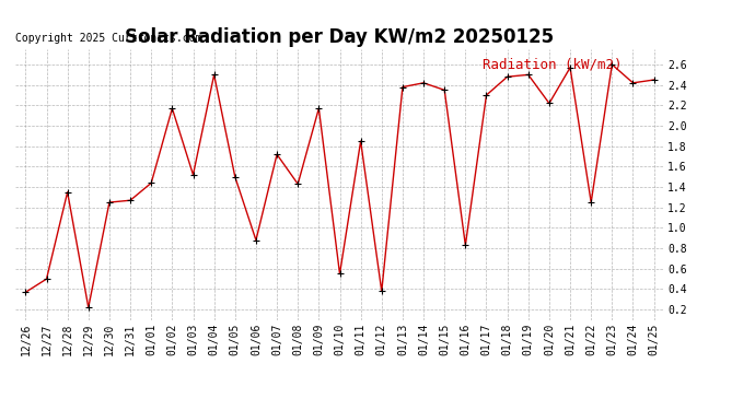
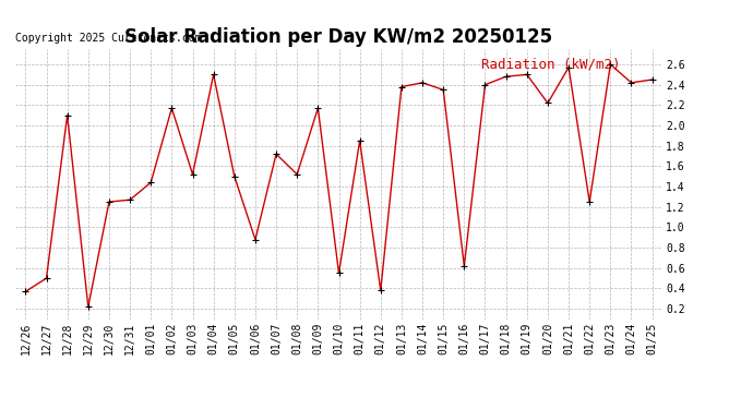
12/28: 1.35 -> 2.10
01/08: 1.43 -> 1.52
01/16: 0.83 -> 0.62
01/17: 2.30 -> 2.40
